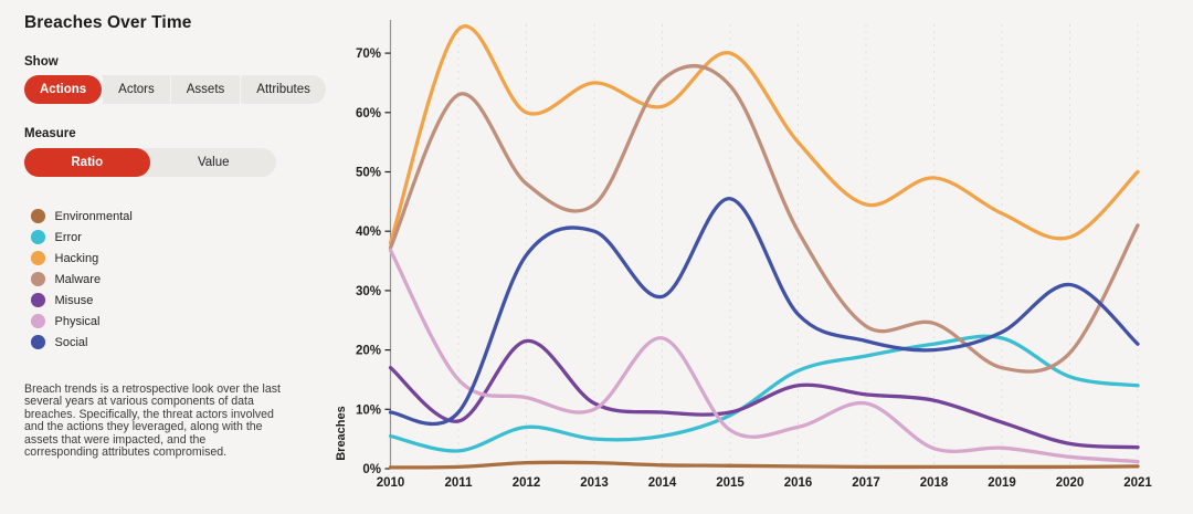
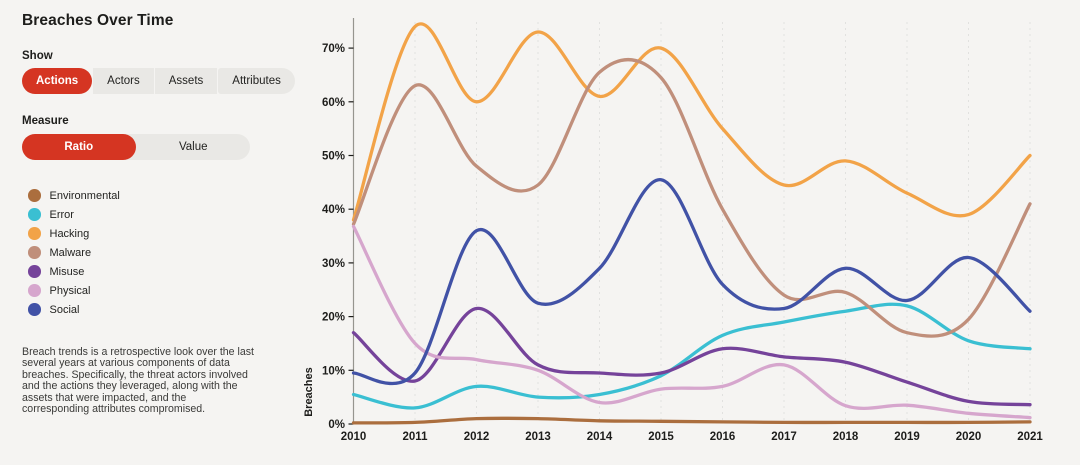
Hacking/2013: 65% -> 73%
Social/2013: 40% -> 22%
Physical/2014: 22% -> 4%
Social/2018: 20% -> 29%
